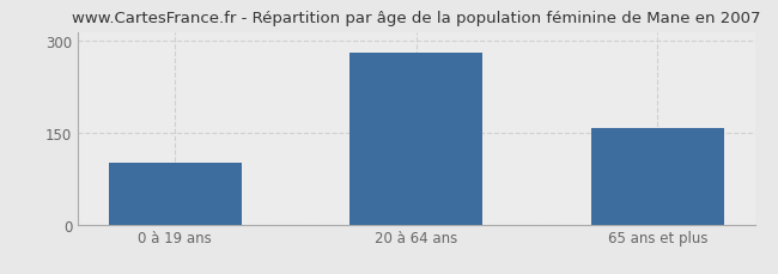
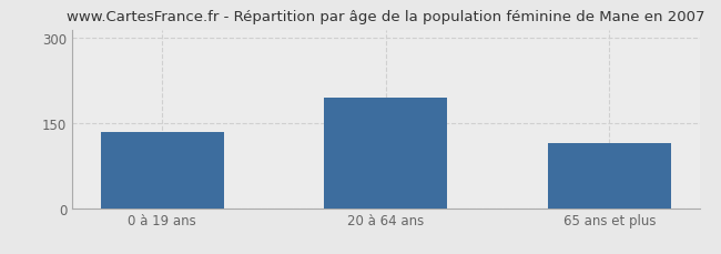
0 à 19 ans: 100 -> 134
20 à 64 ans: 280 -> 194
65 ans et plus: 158 -> 114
